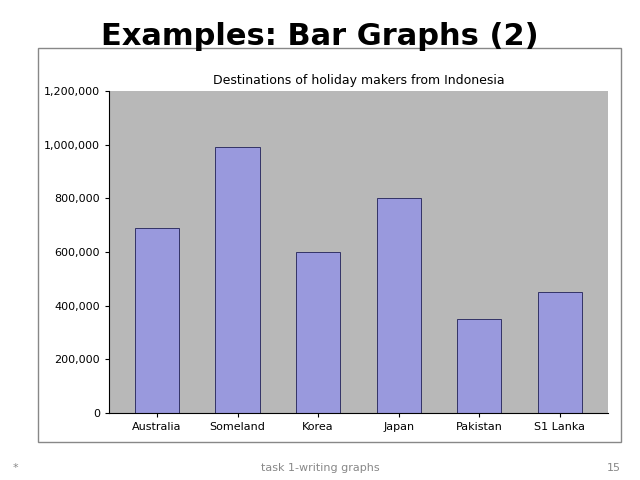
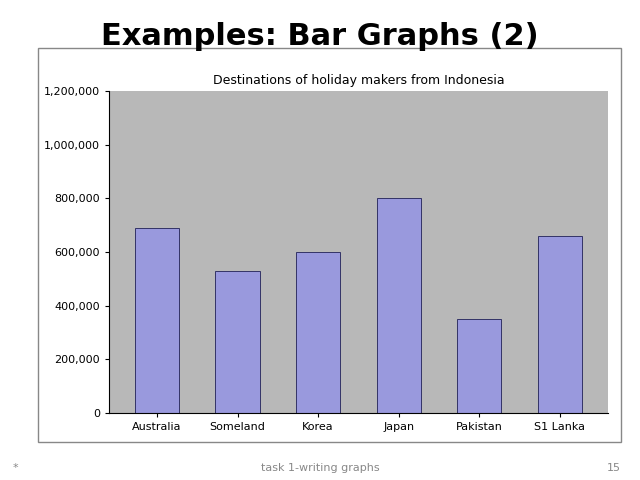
Someland: 990,000 -> 530,000
S1 Lanka: 450,000 -> 660,000
